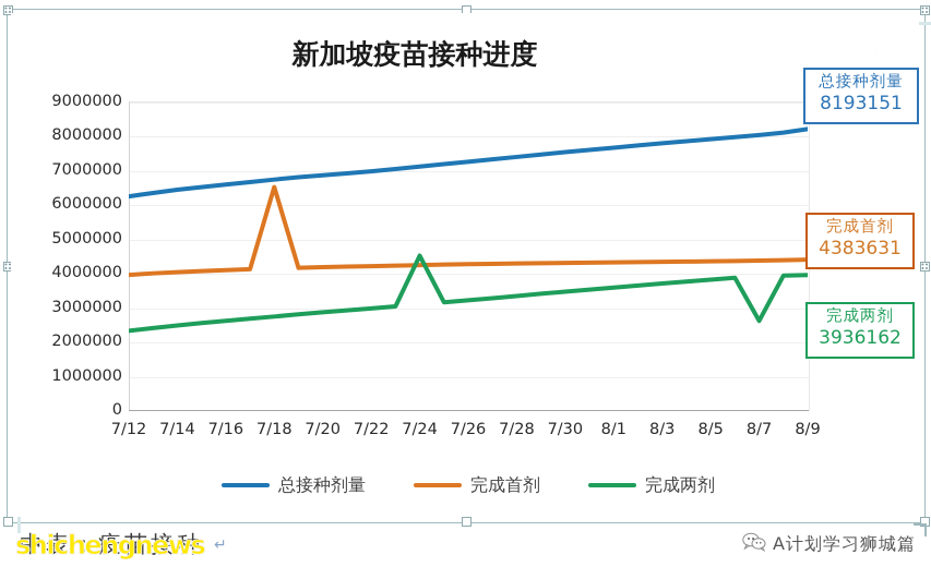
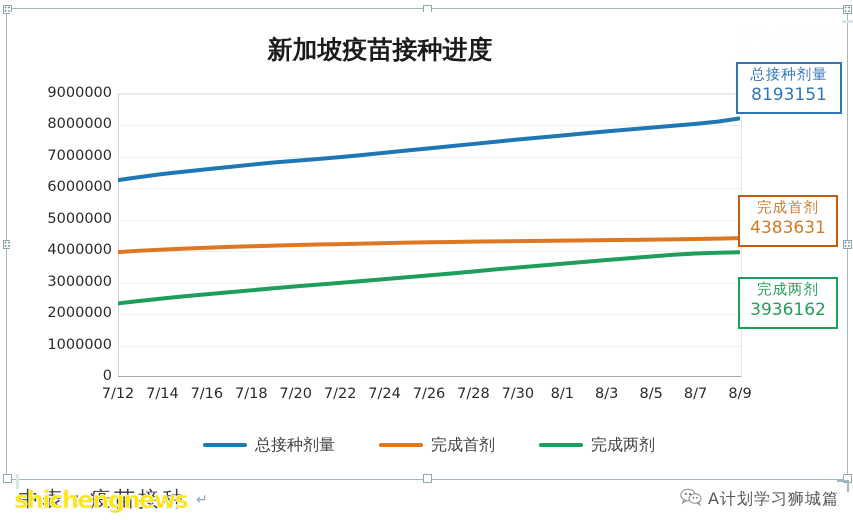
完成首剂/7/18: 6500000 -> 4100000
完成两剂/7/24: 4500000 -> 3100000
完成两剂/8/7: 2600000 -> 3900000
